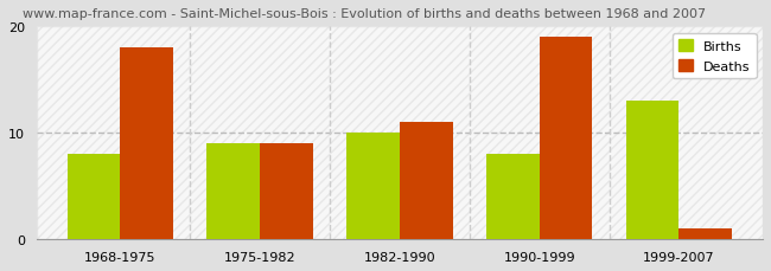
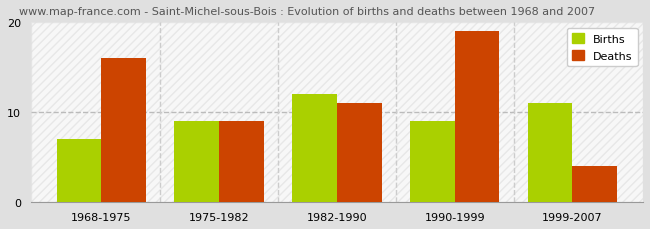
Births/1968-1975: 8 -> 7
Deaths/1968-1975: 18 -> 16
Births/1982-1990: 10 -> 12
Births/1990-1999: 8 -> 9
Births/1999-2007: 13 -> 11
Deaths/1999-2007: 1 -> 4
